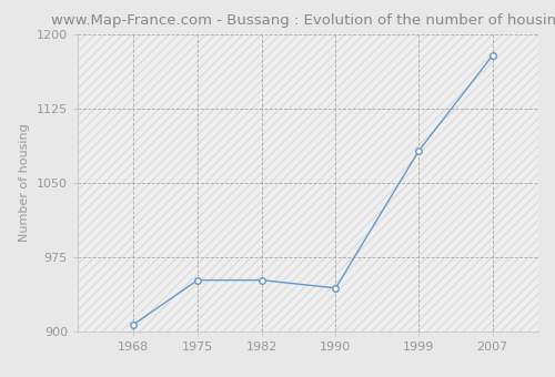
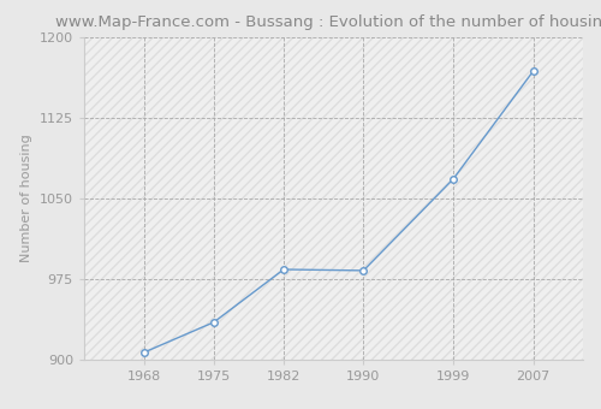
1975: 952 -> 935
1982: 952 -> 984
1990: 944 -> 983
1999: 1082 -> 1068
2007: 1178 -> 1168
